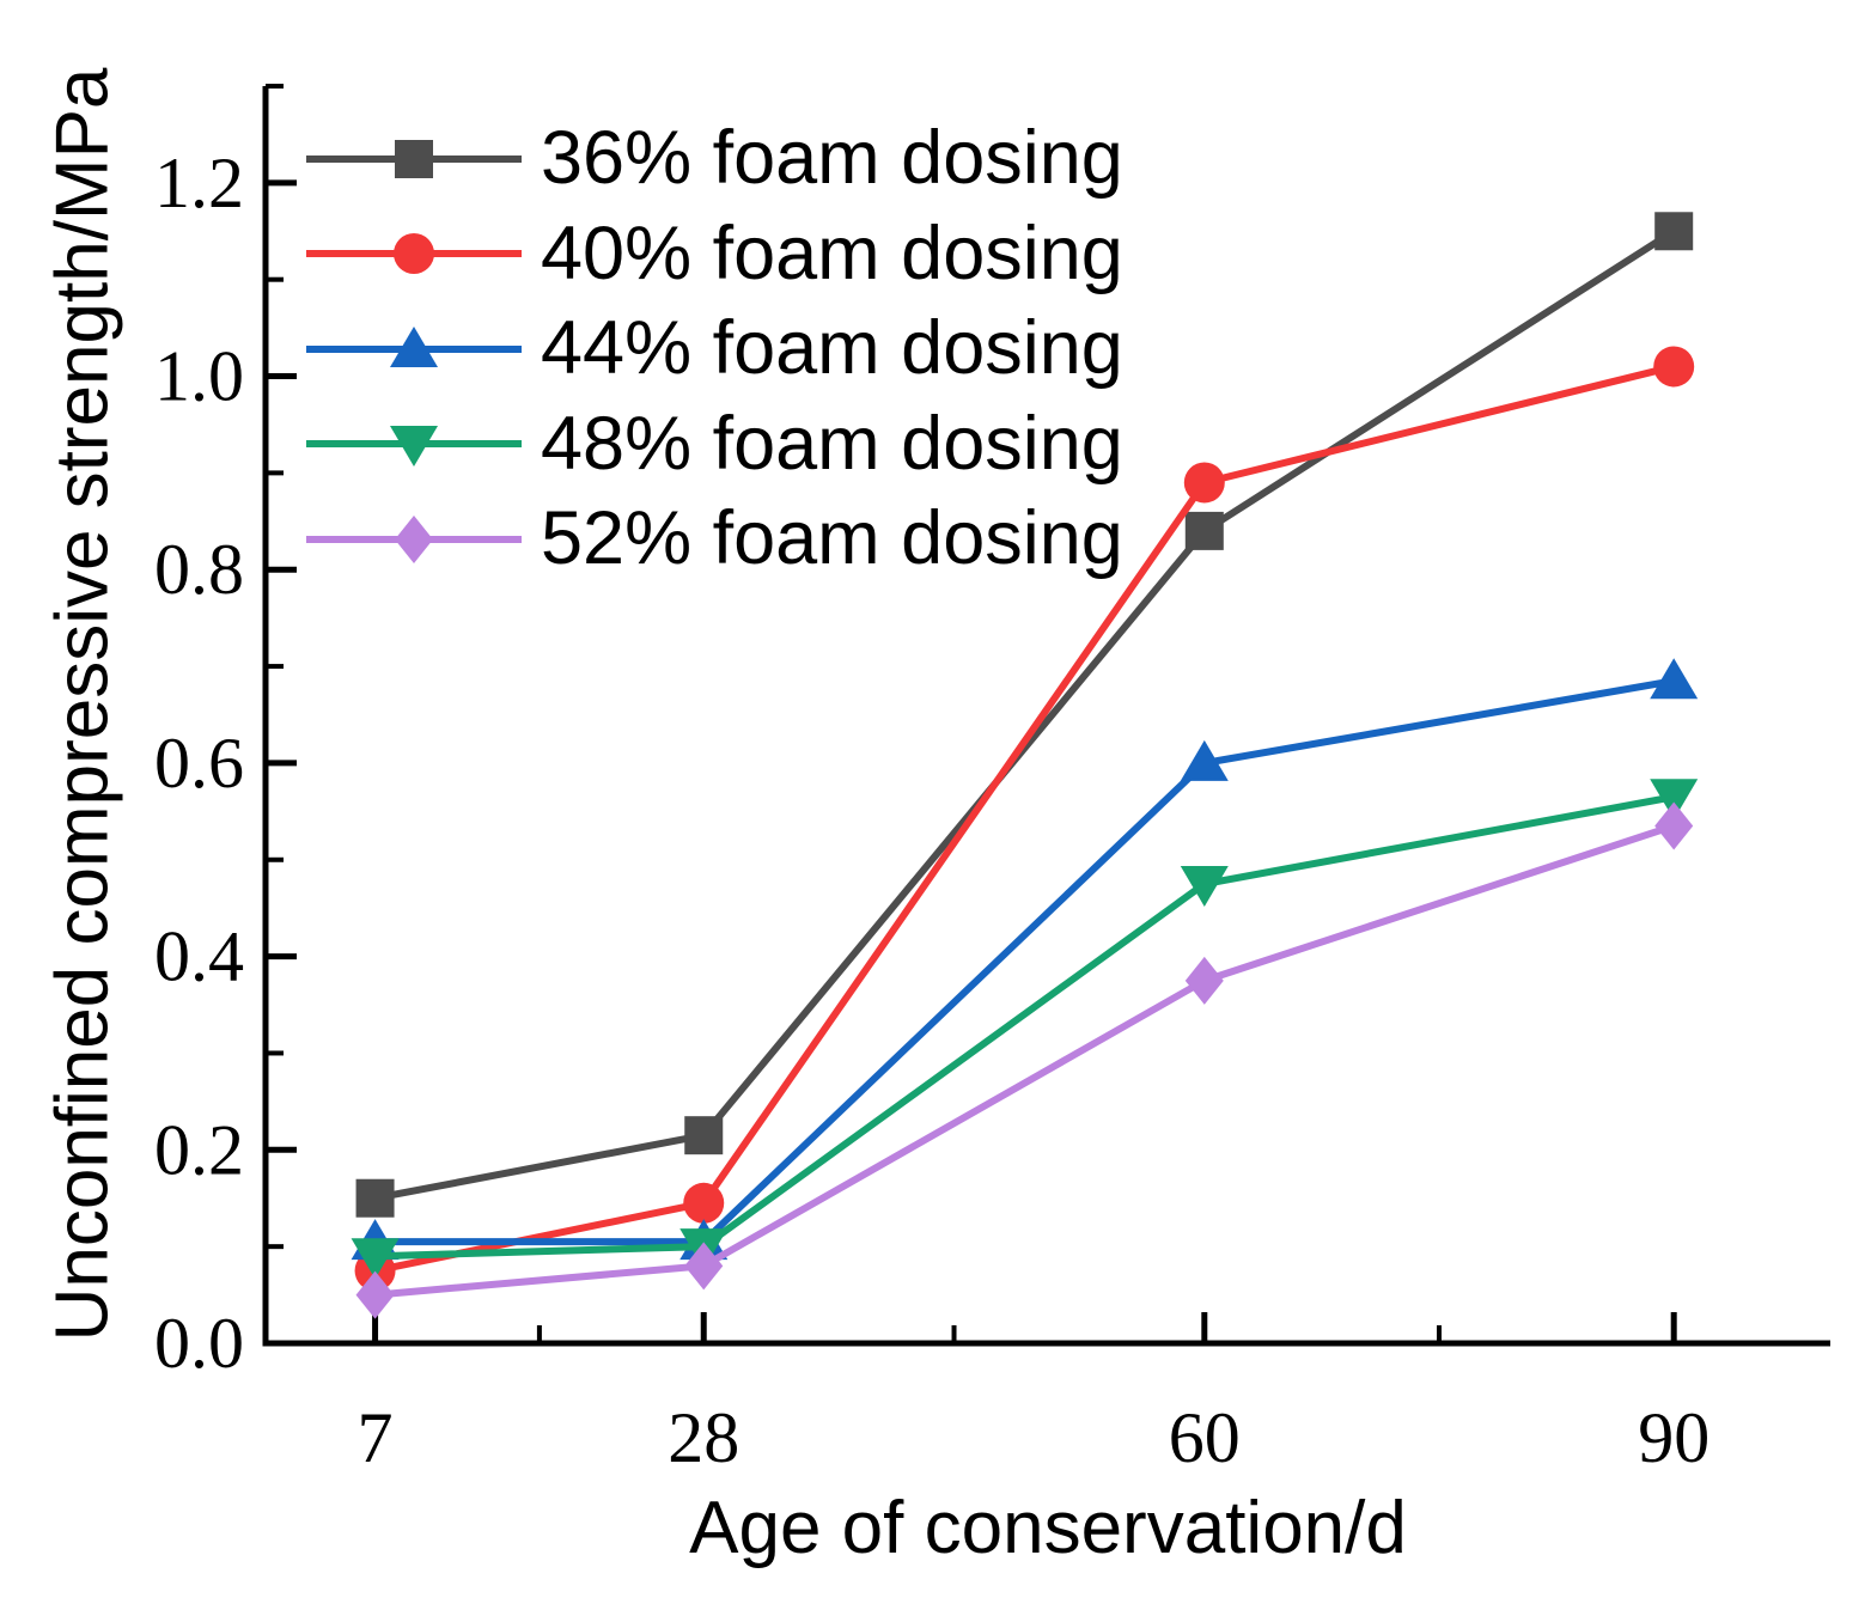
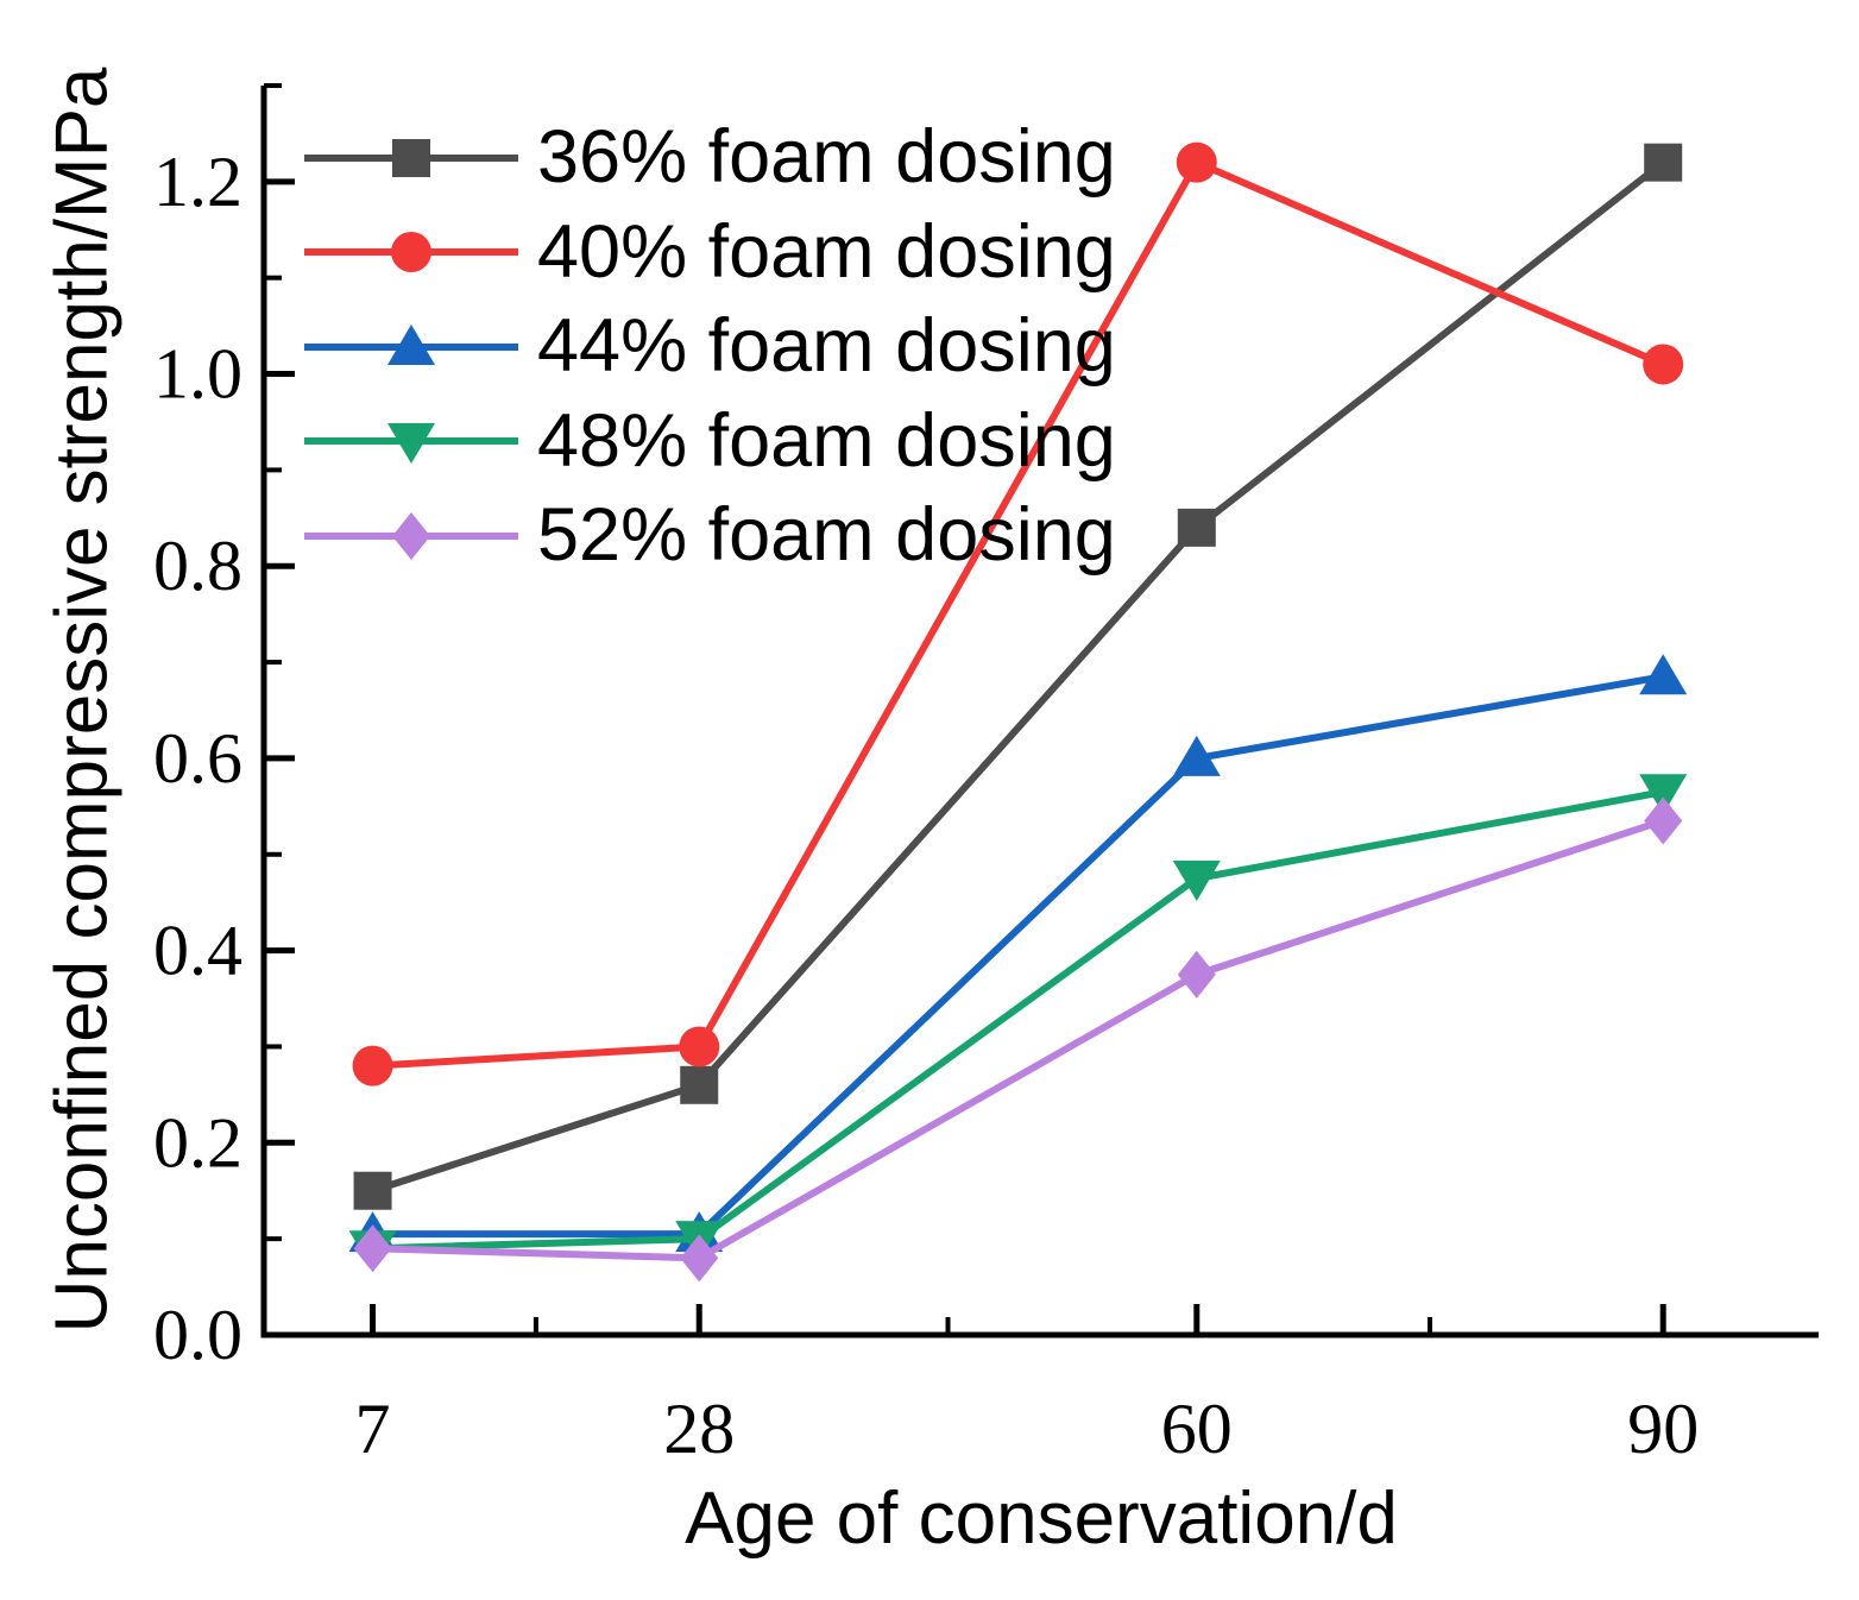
40% foam dosing/7: 0.07 -> 0.28
52% foam dosing/7: 0.05 -> 0.09
36% foam dosing/28: 0.21 -> 0.26
40% foam dosing/28: 0.14 -> 0.30
40% foam dosing/60: 0.89 -> 1.22
36% foam dosing/90: 1.15 -> 1.22
